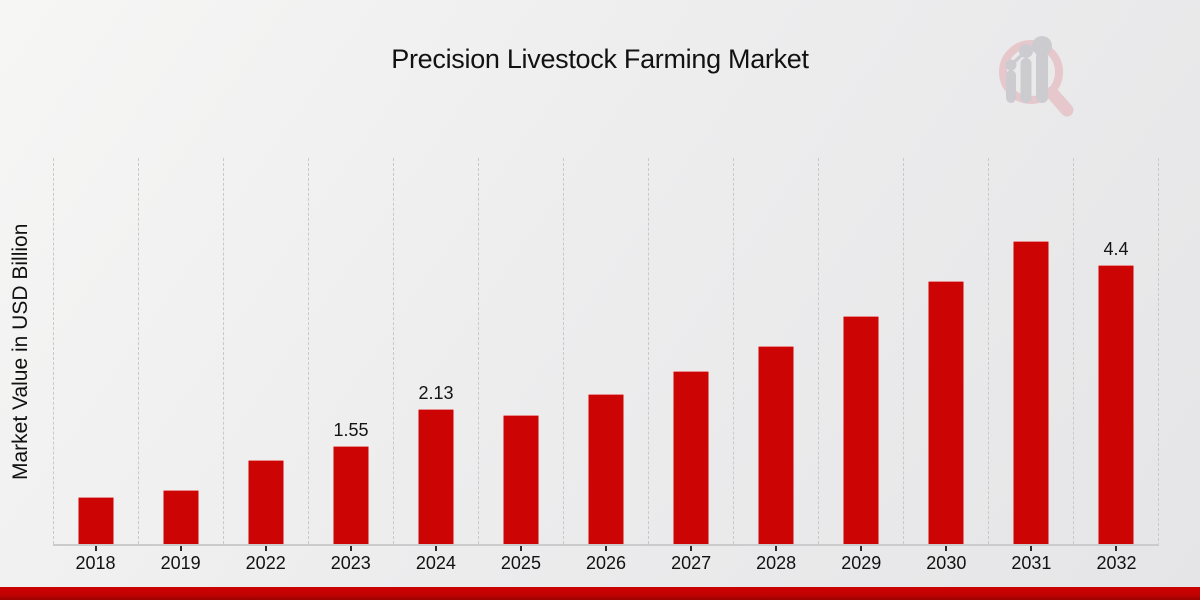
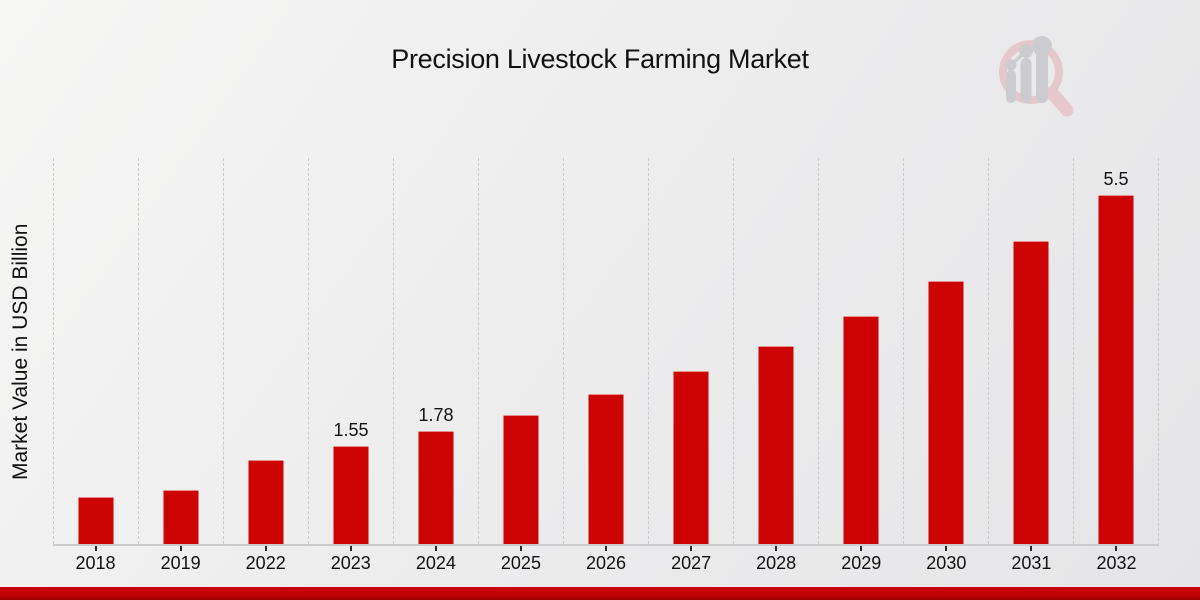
2024: 2.13 -> 1.78
2032: 4.4 -> 5.5
